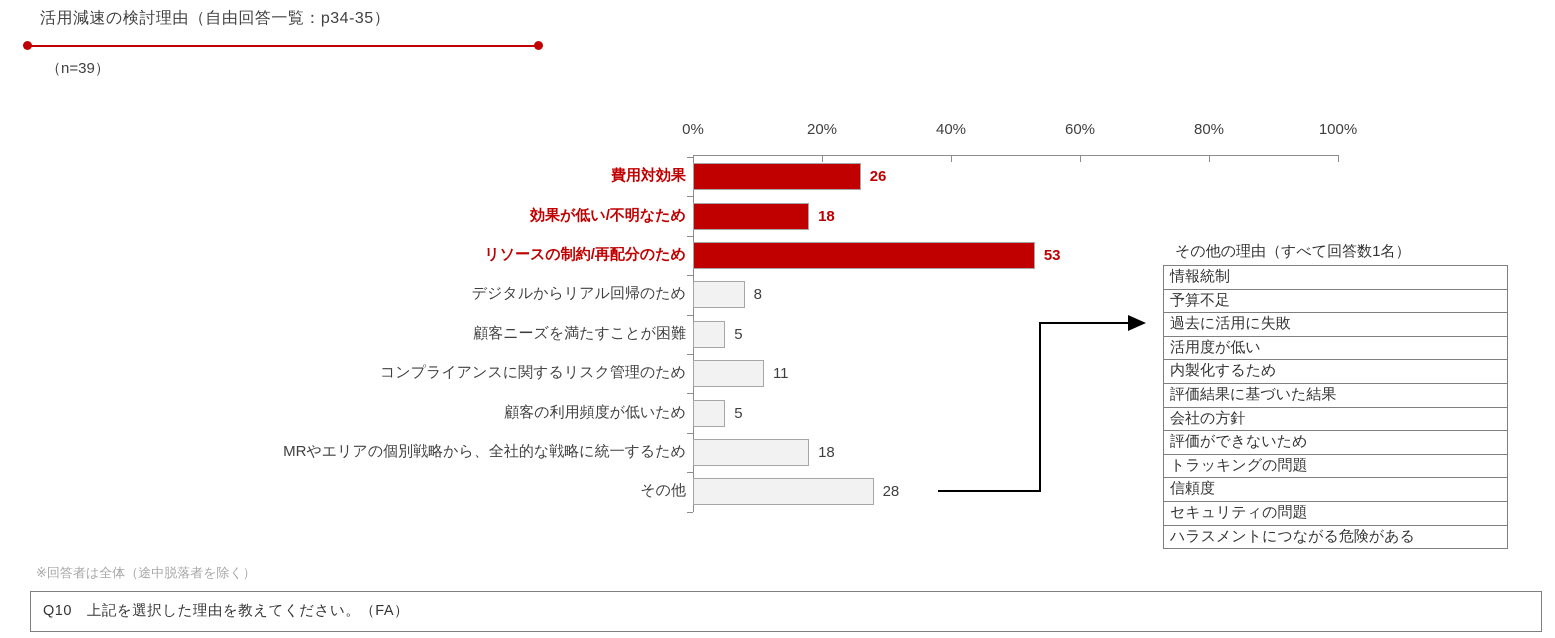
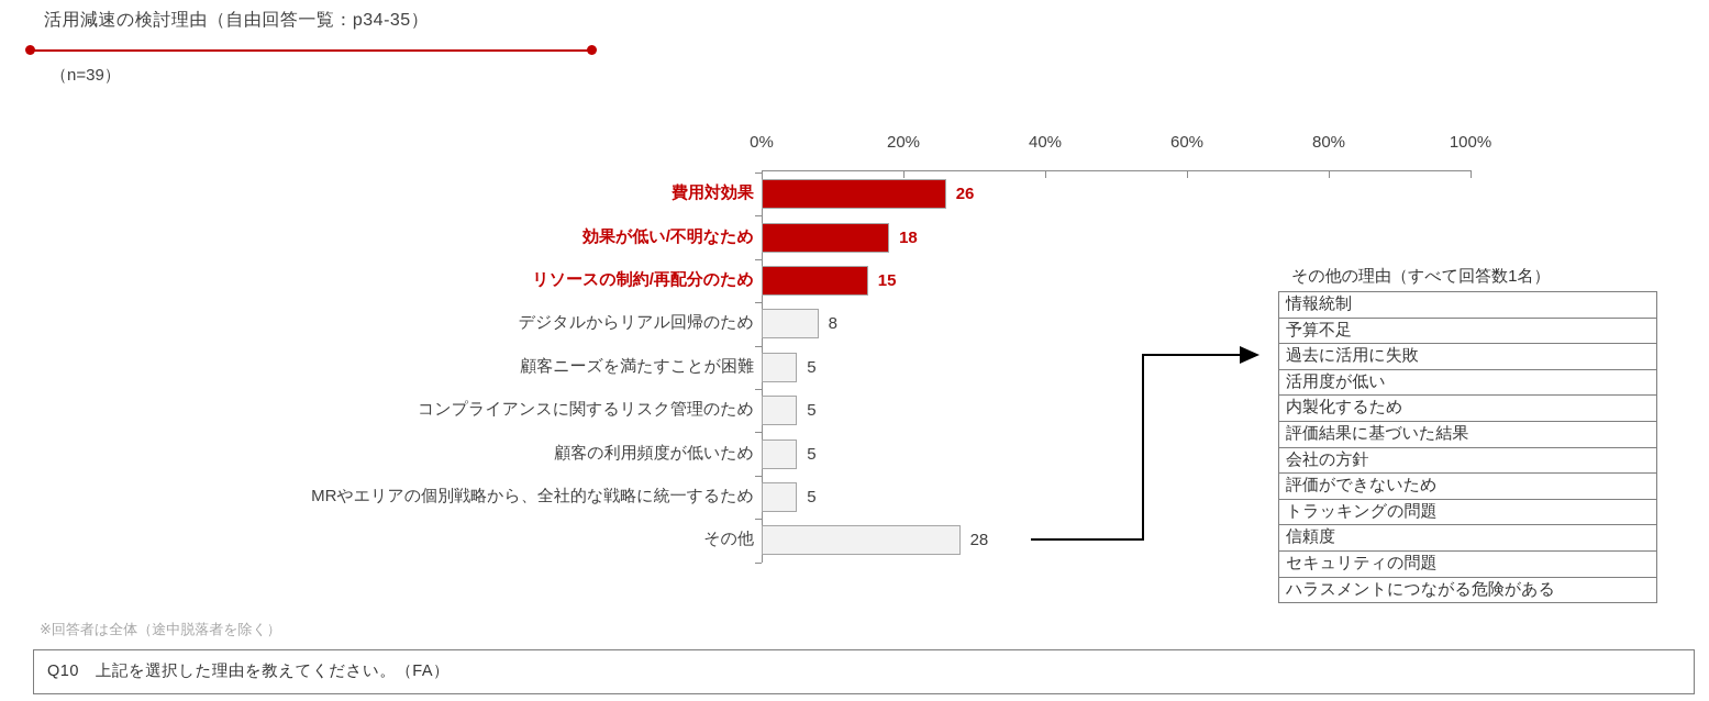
リソースの制約/再配分のため: 53 -> 15
コンプライアンスに関するリスク管理のため: 11 -> 5
MRやエリアの個別戦略から、全社的な戦略に統一するため: 18 -> 5
